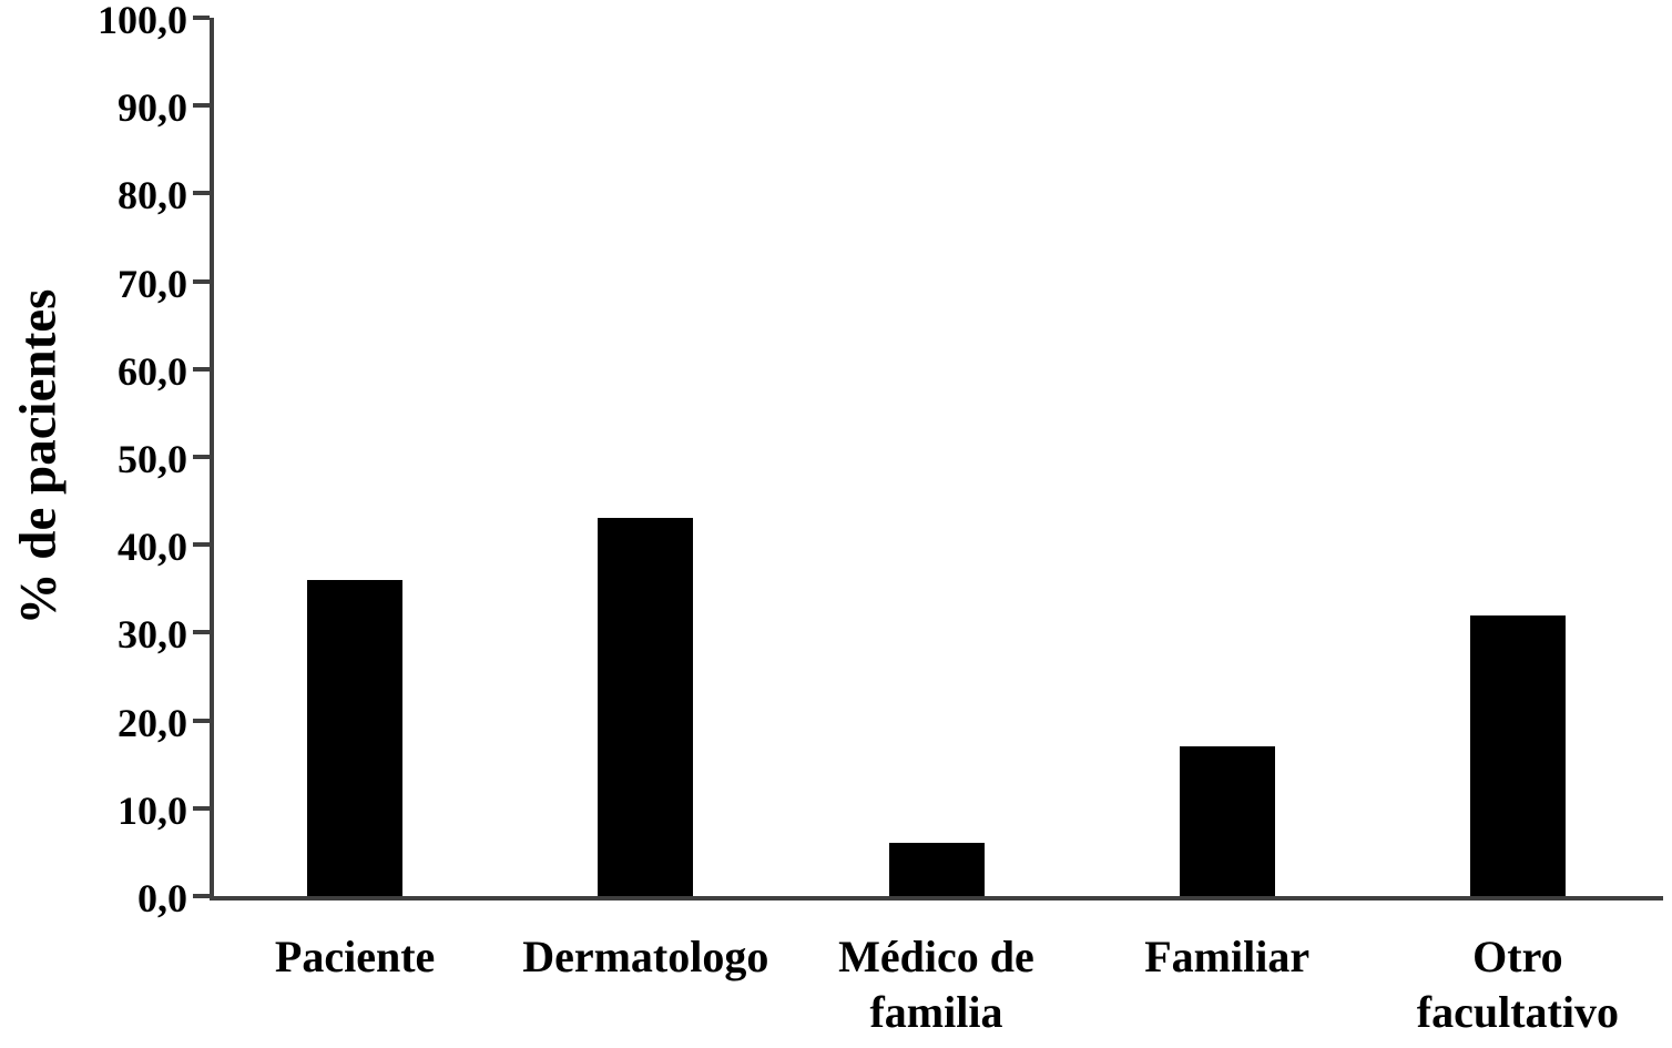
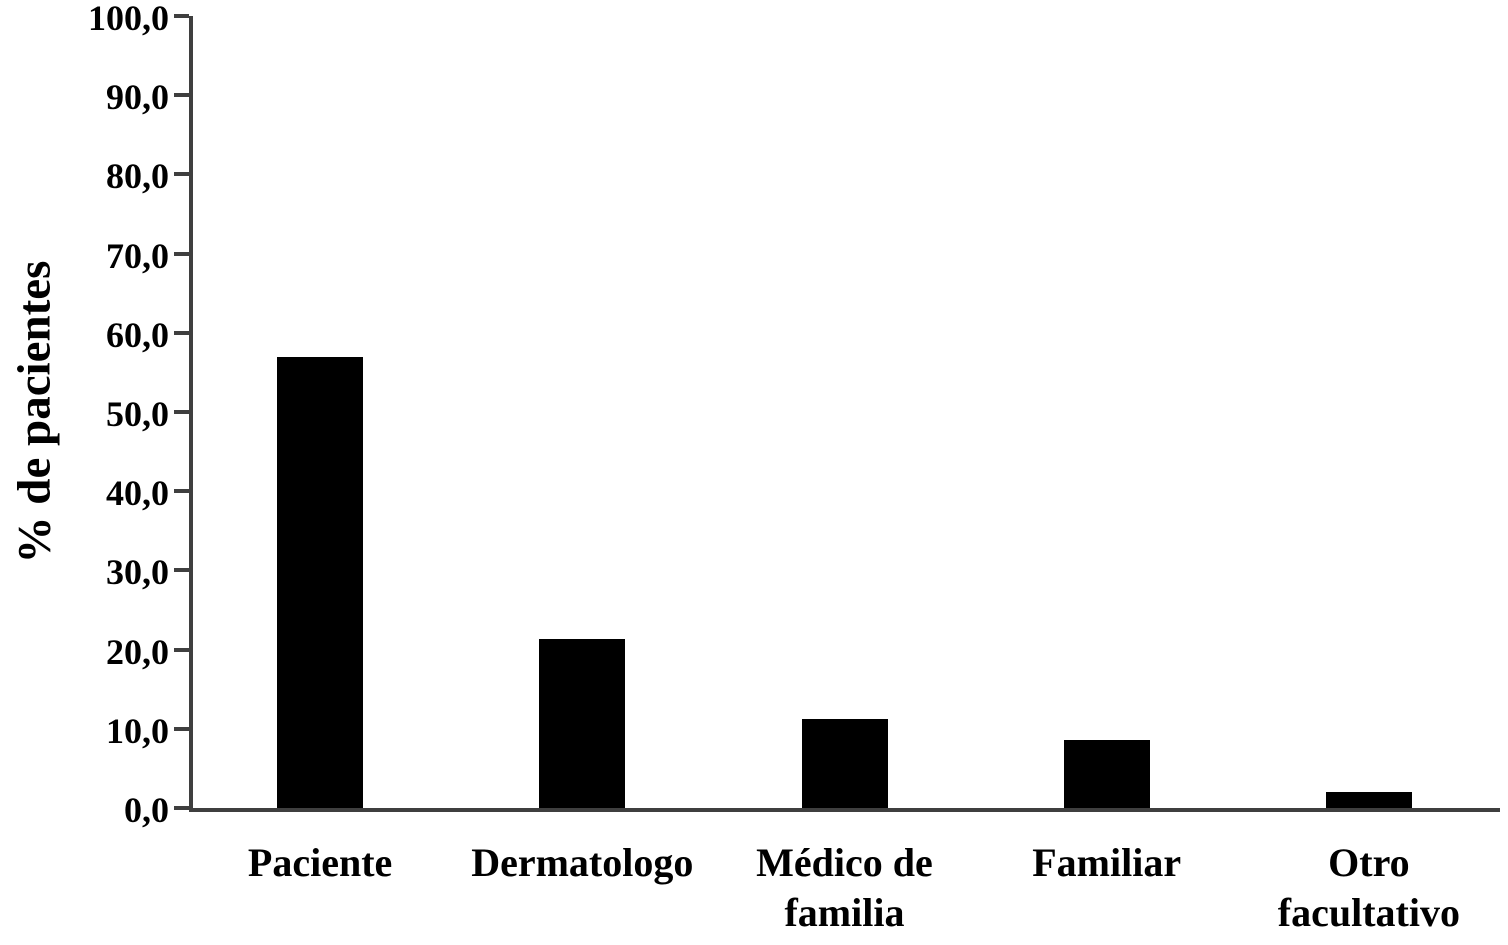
Paciente: 36 -> 57
Dermatologo: 43 -> 21
Médico de familia: 6 -> 11
Familiar: 17 -> 9
Otro facultativo: 32 -> 2
